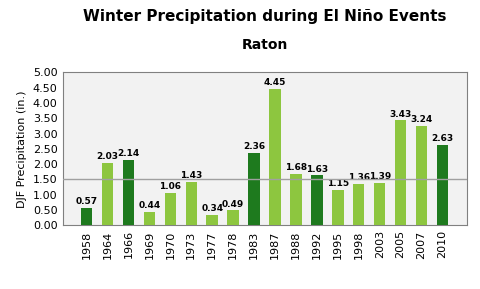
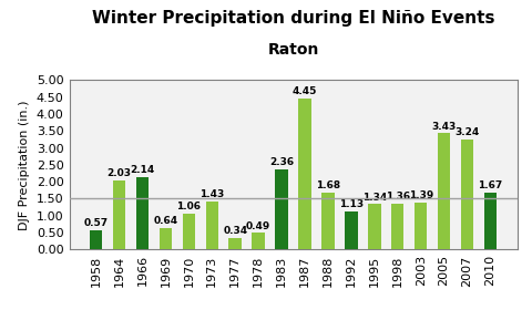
1969: 0.44 -> 0.64
1992: 1.63 -> 1.13
1995: 1.15 -> 1.34
2010: 2.63 -> 1.67
